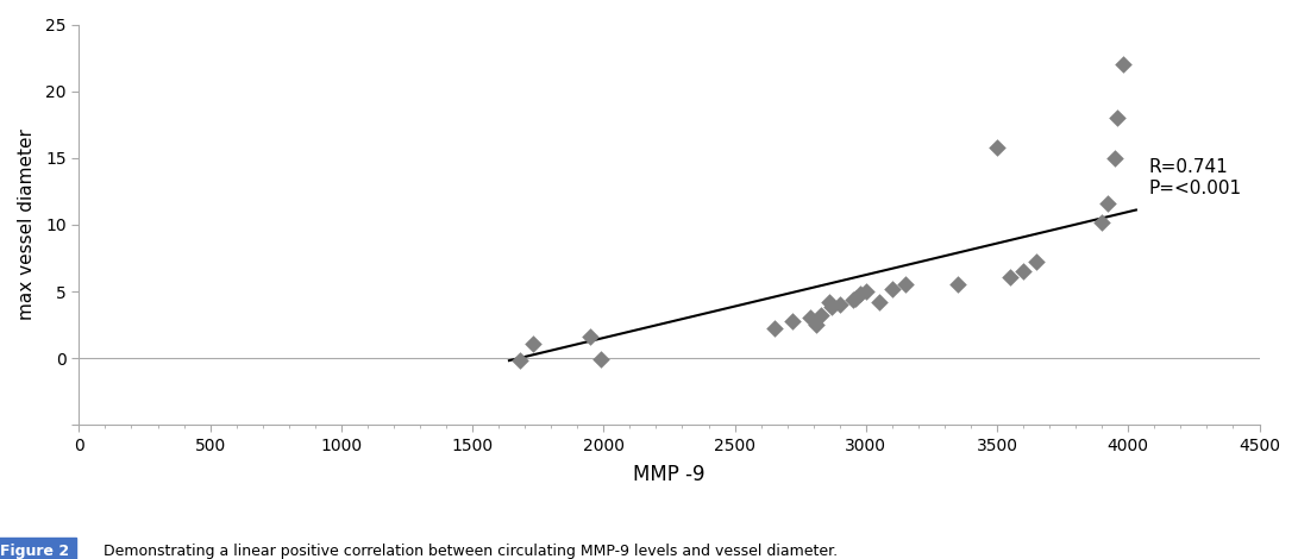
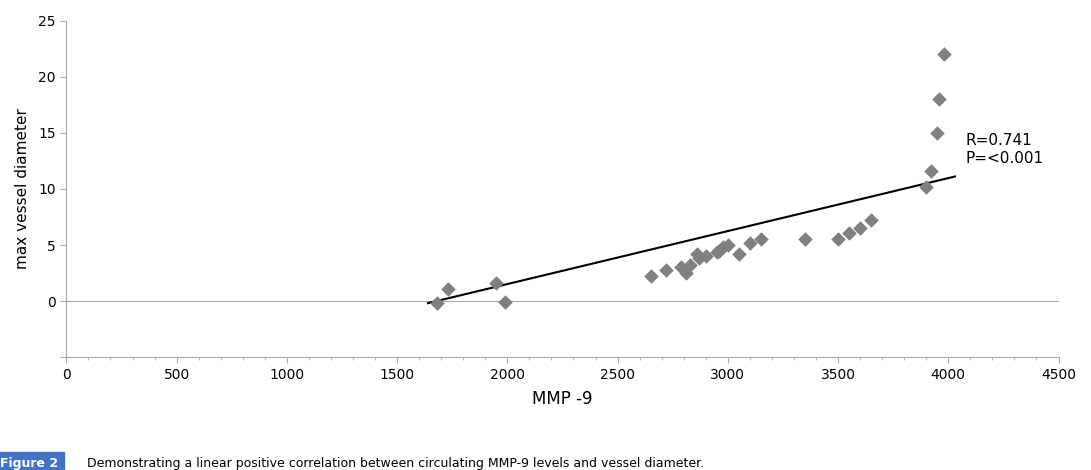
3500: 15.8 -> 5.5
